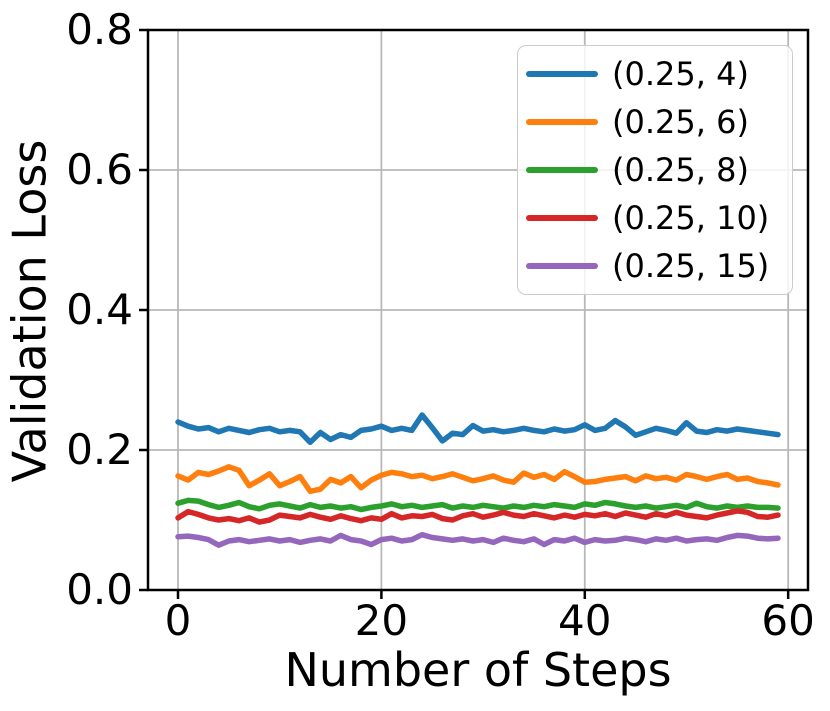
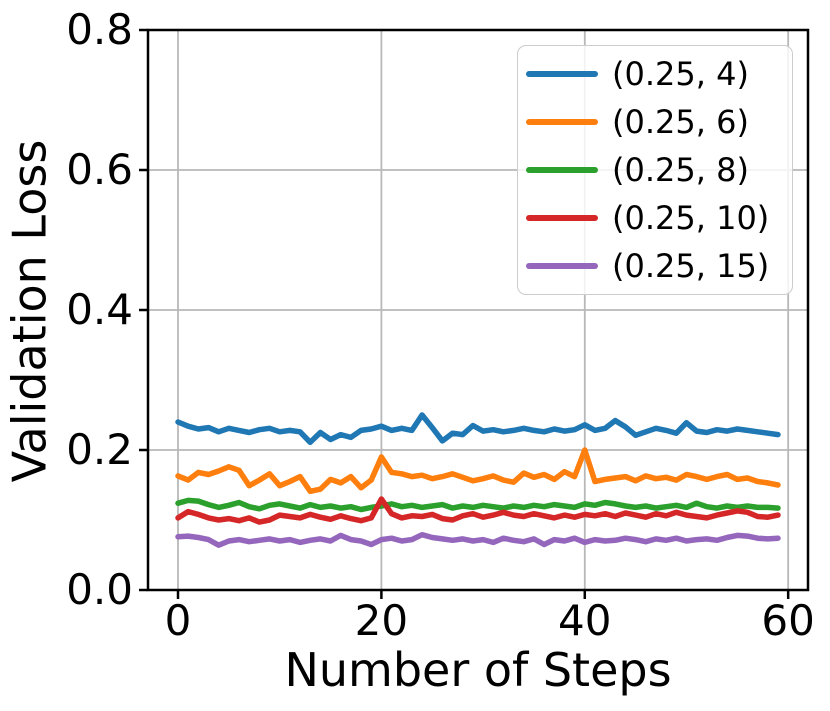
(0.25, 6)/20: 0.16 -> 0.19
(0.25, 10)/20: 0.10 -> 0.13
(0.25, 6)/40: 0.15 -> 0.20
